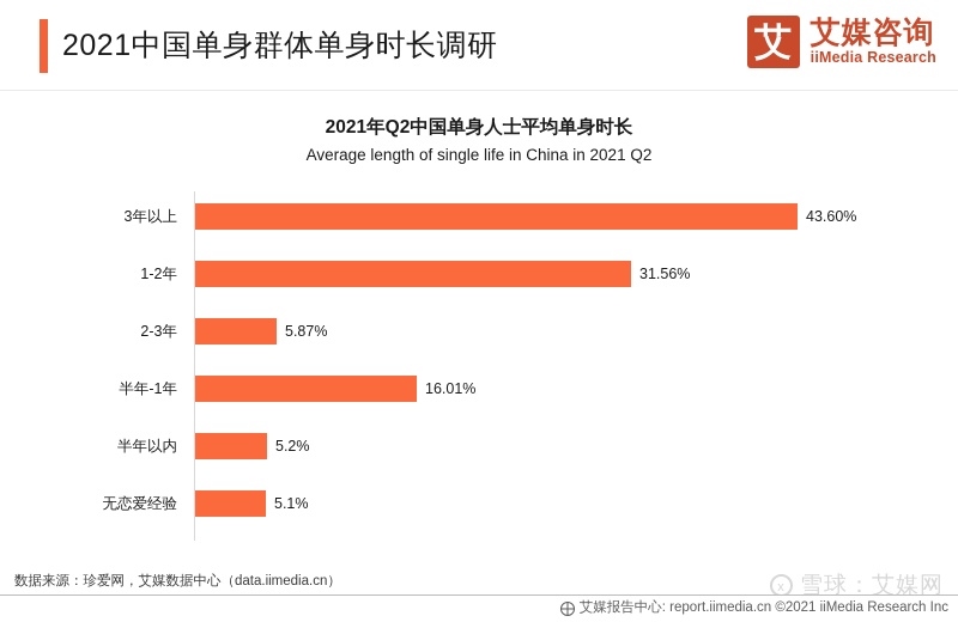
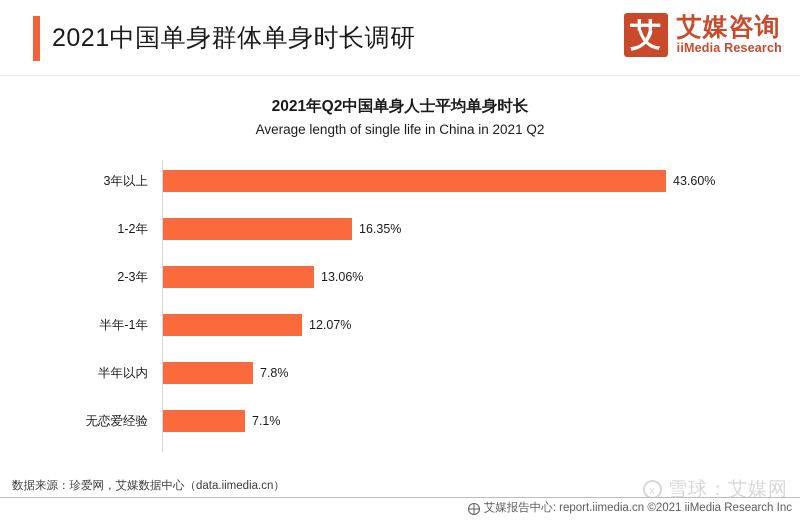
1-2年: 31.56% -> 16.35%
2-3年: 5.87% -> 13.06%
半年-1年: 16.01% -> 12.07%
半年以内: 5.2% -> 7.8%
无恋爱经验: 5.1% -> 7.1%
